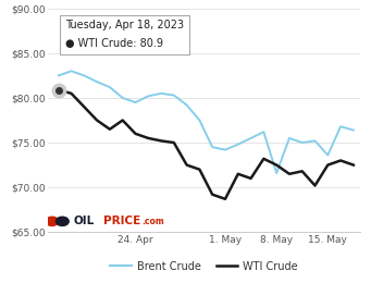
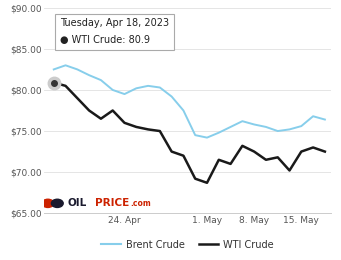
Brent Crude/8. May: $71.6 -> $75.8
Brent Crude/15. May: $73.6 -> $75.6
